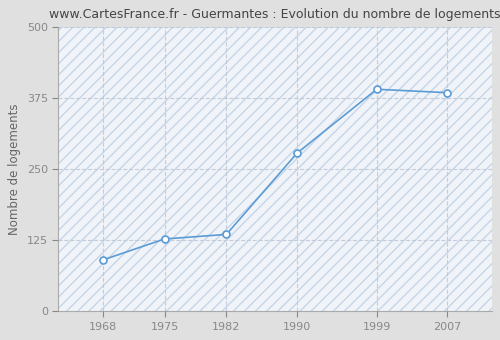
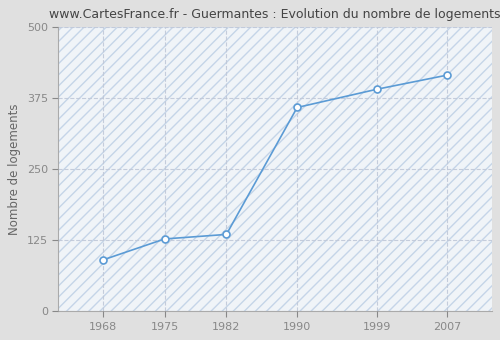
1990: 278 -> 358
2007: 384 -> 415
